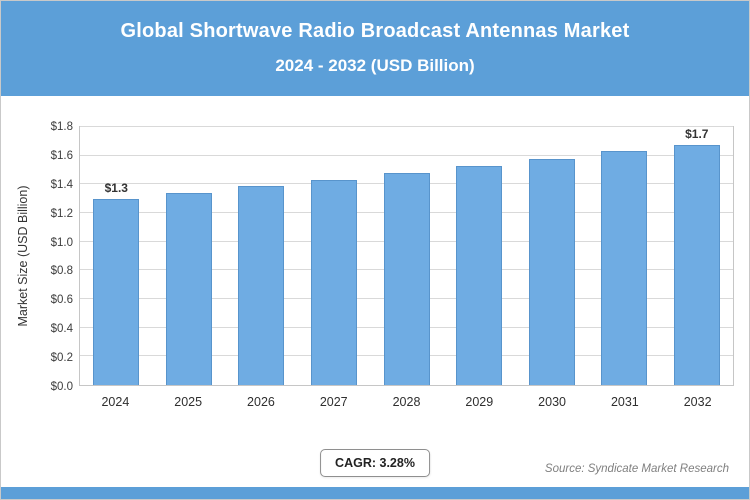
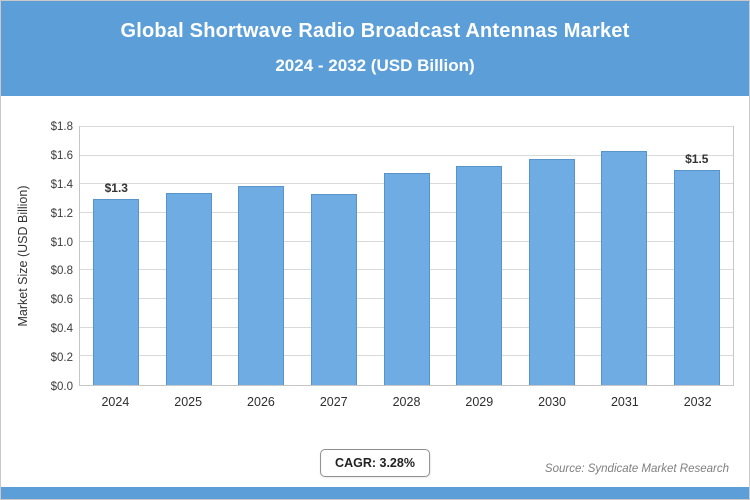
2027: $1.43 -> $1.33
2032: $1.7 -> $1.5
